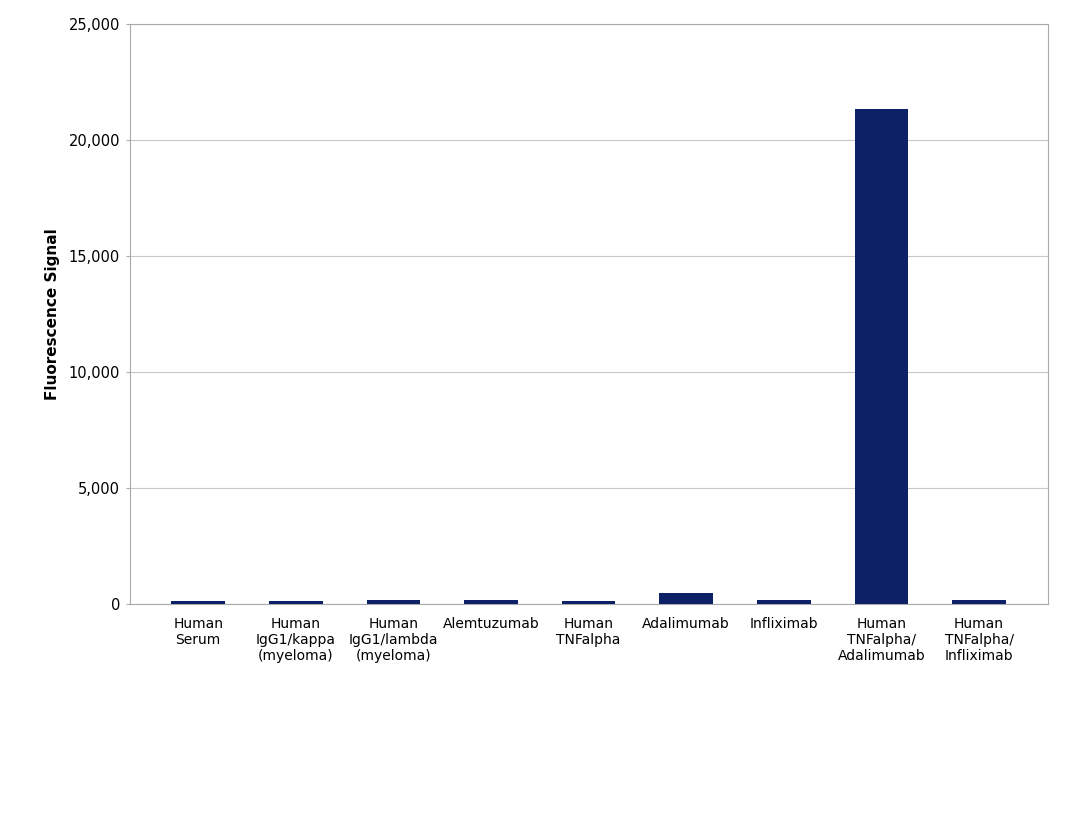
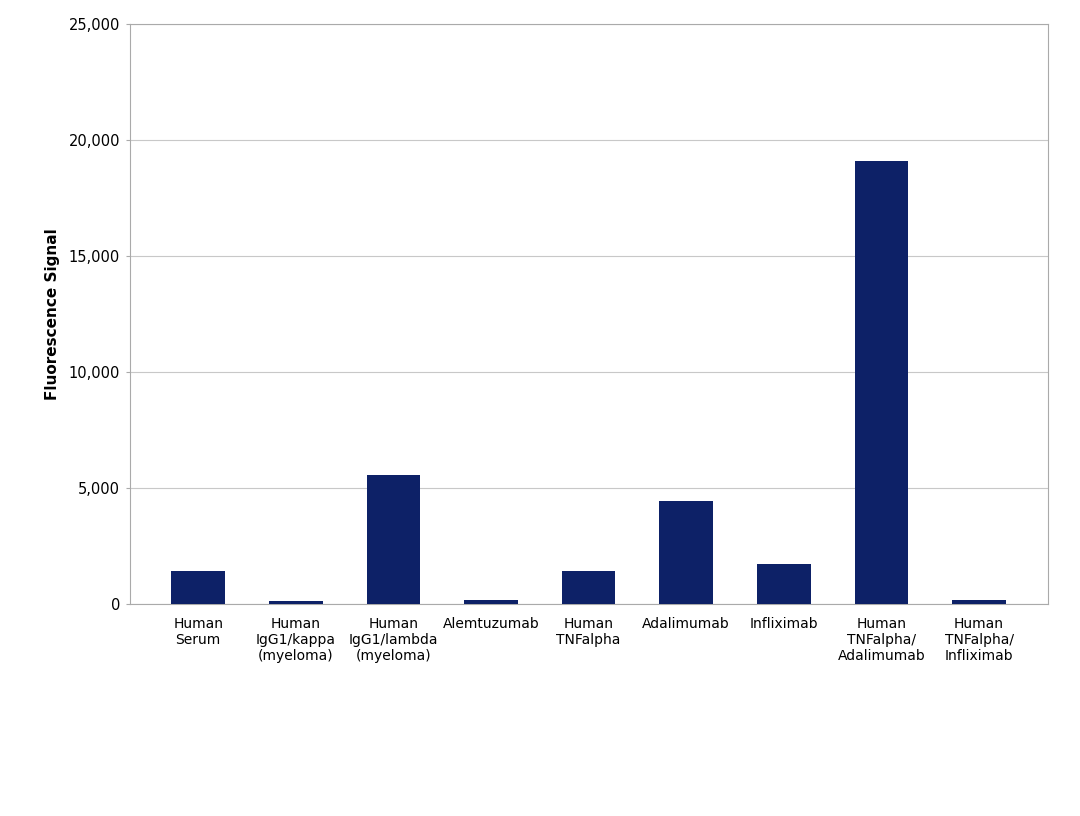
Human Serum: 120 -> 1,400
Human IgG1/lambda (myeloma): 160 -> 5,550
Human TNFalpha: 140 -> 1,400
Adalimumab: 450 -> 4,450
Infliximab: 180 -> 1,700
Human TNFalpha/ Adalimumab: 21,350 -> 19,100
